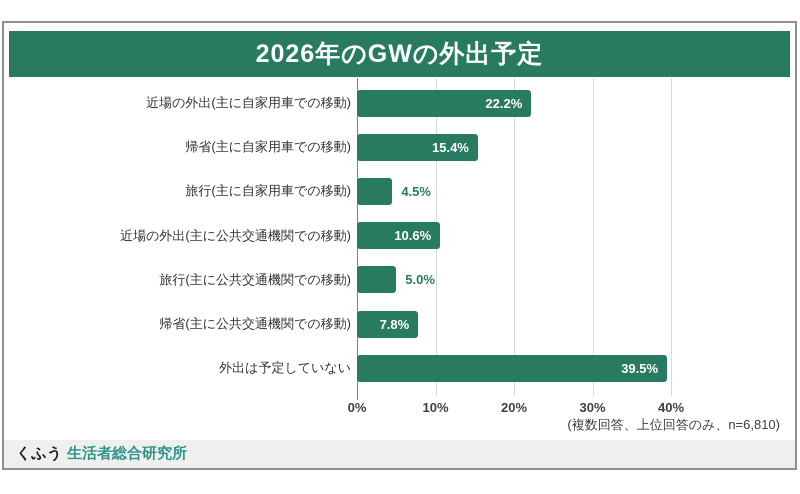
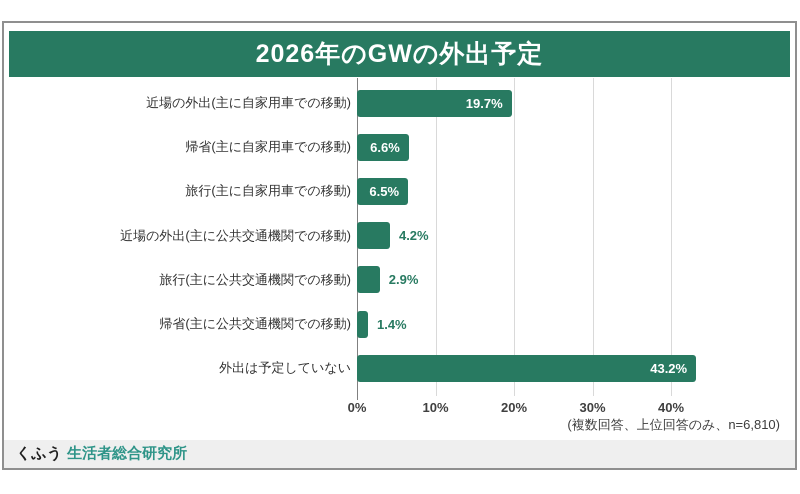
近場の外出(主に自家用車での移動): 22.2% -> 19.7%
帰省(主に自家用車での移動): 15.4% -> 6.6%
旅行(主に自家用車での移動): 4.5% -> 6.5%
近場の外出(主に公共交通機関での移動): 10.6% -> 4.2%
旅行(主に公共交通機関での移動): 5.0% -> 2.9%
帰省(主に公共交通機関での移動): 7.8% -> 1.4%
外出は予定していない: 39.5% -> 43.2%
